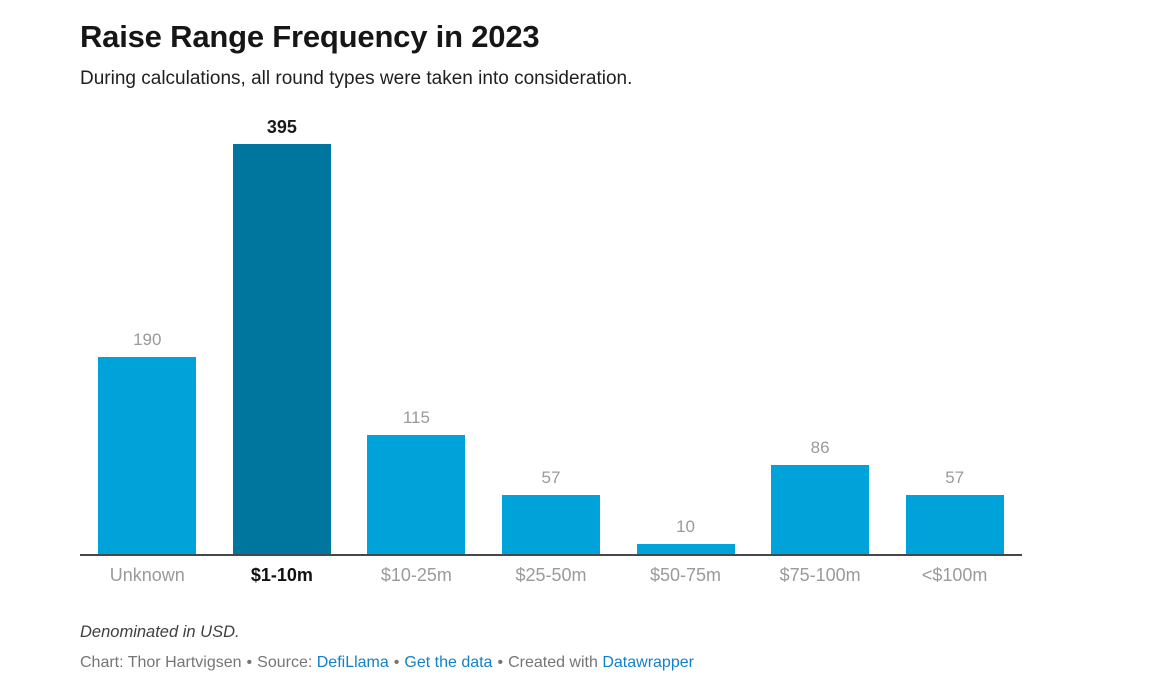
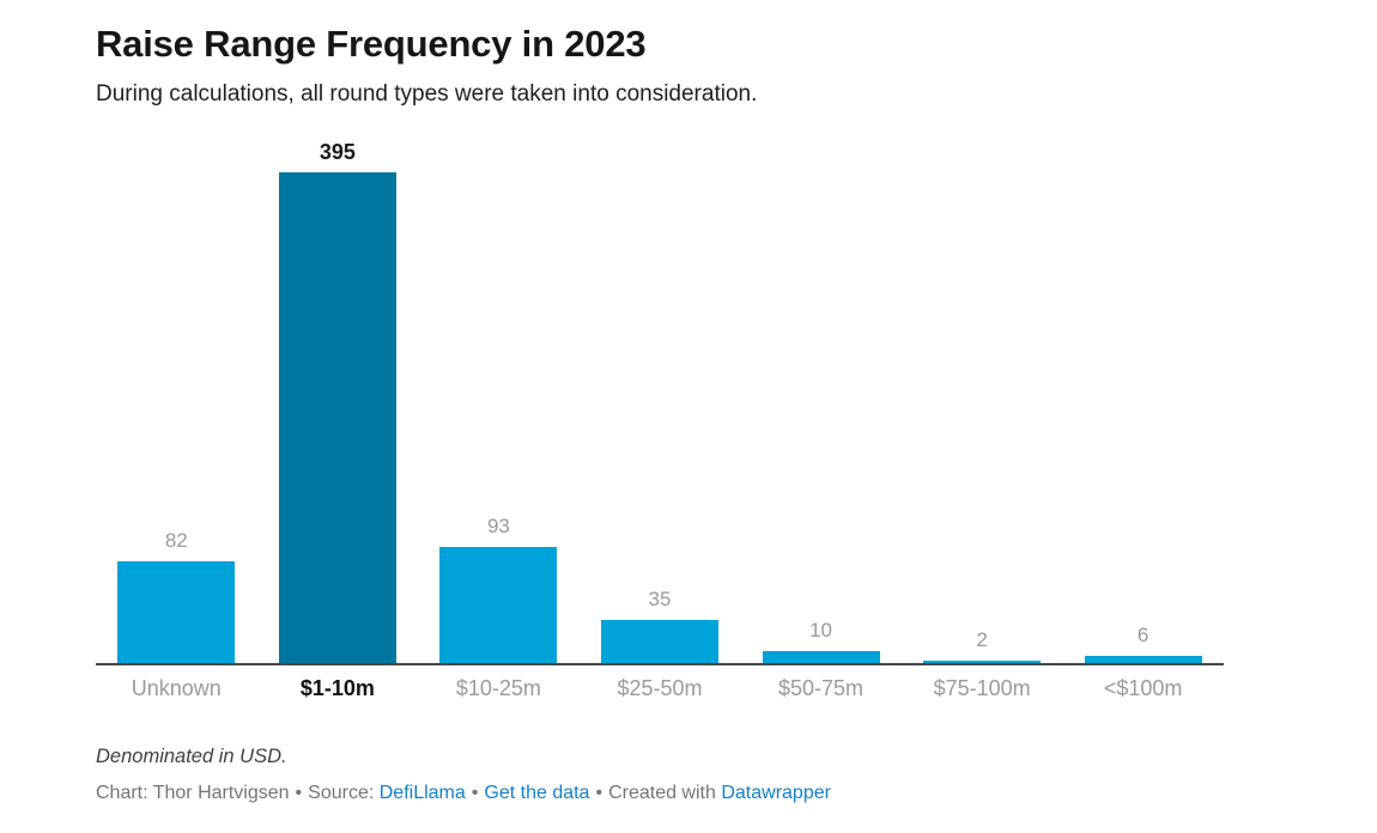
Unknown: 190 -> 82
$10-25m: 115 -> 93
$25-50m: 57 -> 35
$75-100m: 86 -> 2
<$100m: 57 -> 6
